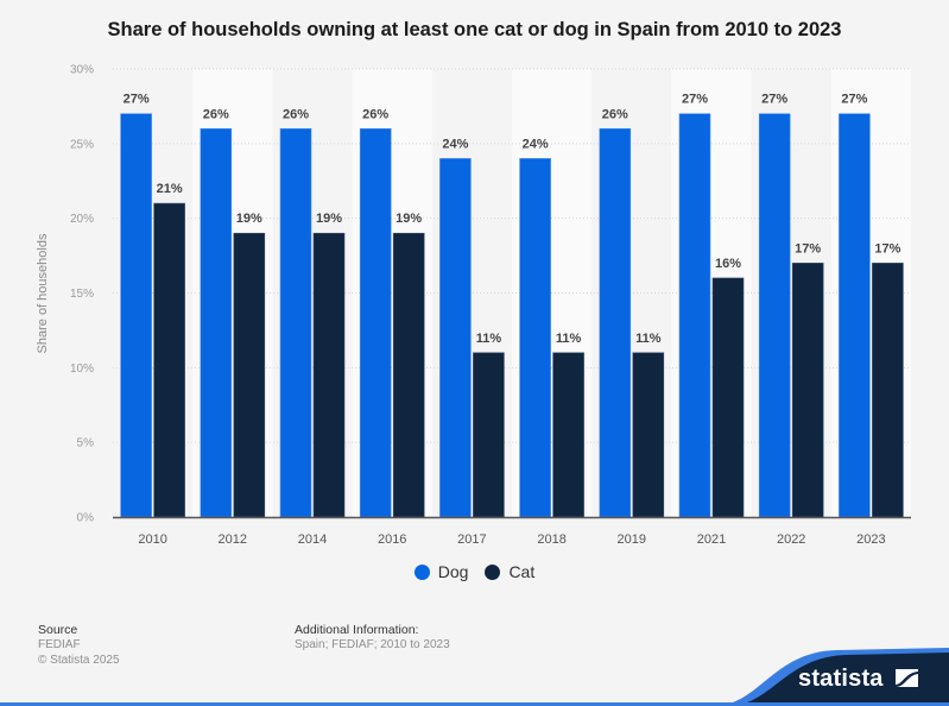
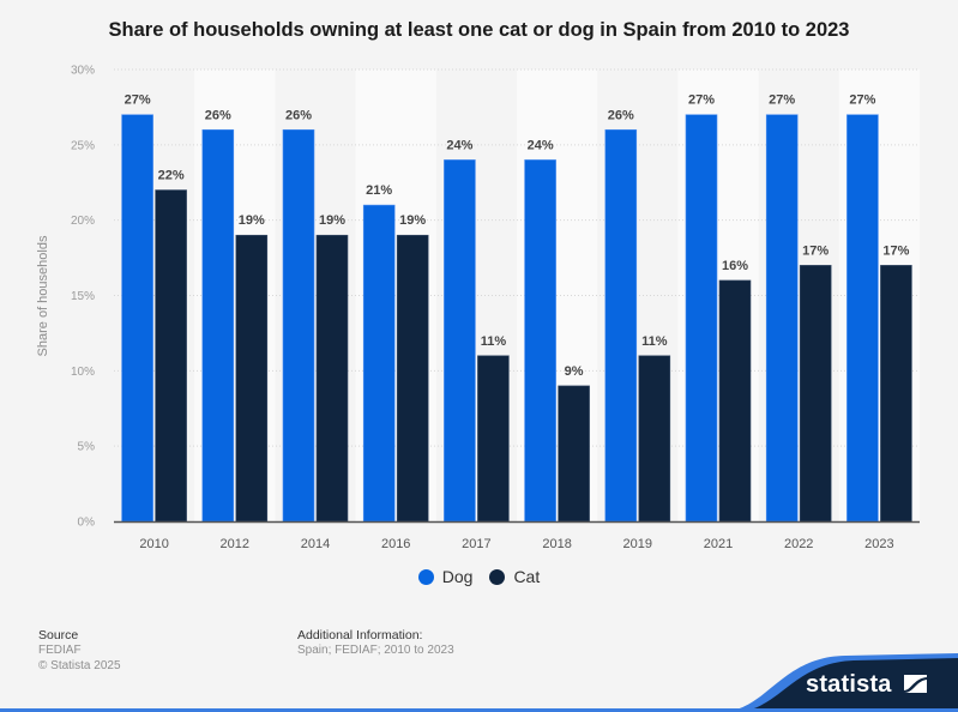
Cat/2010: 21% -> 22%
Dog/2016: 26% -> 21%
Cat/2018: 11% -> 9%
